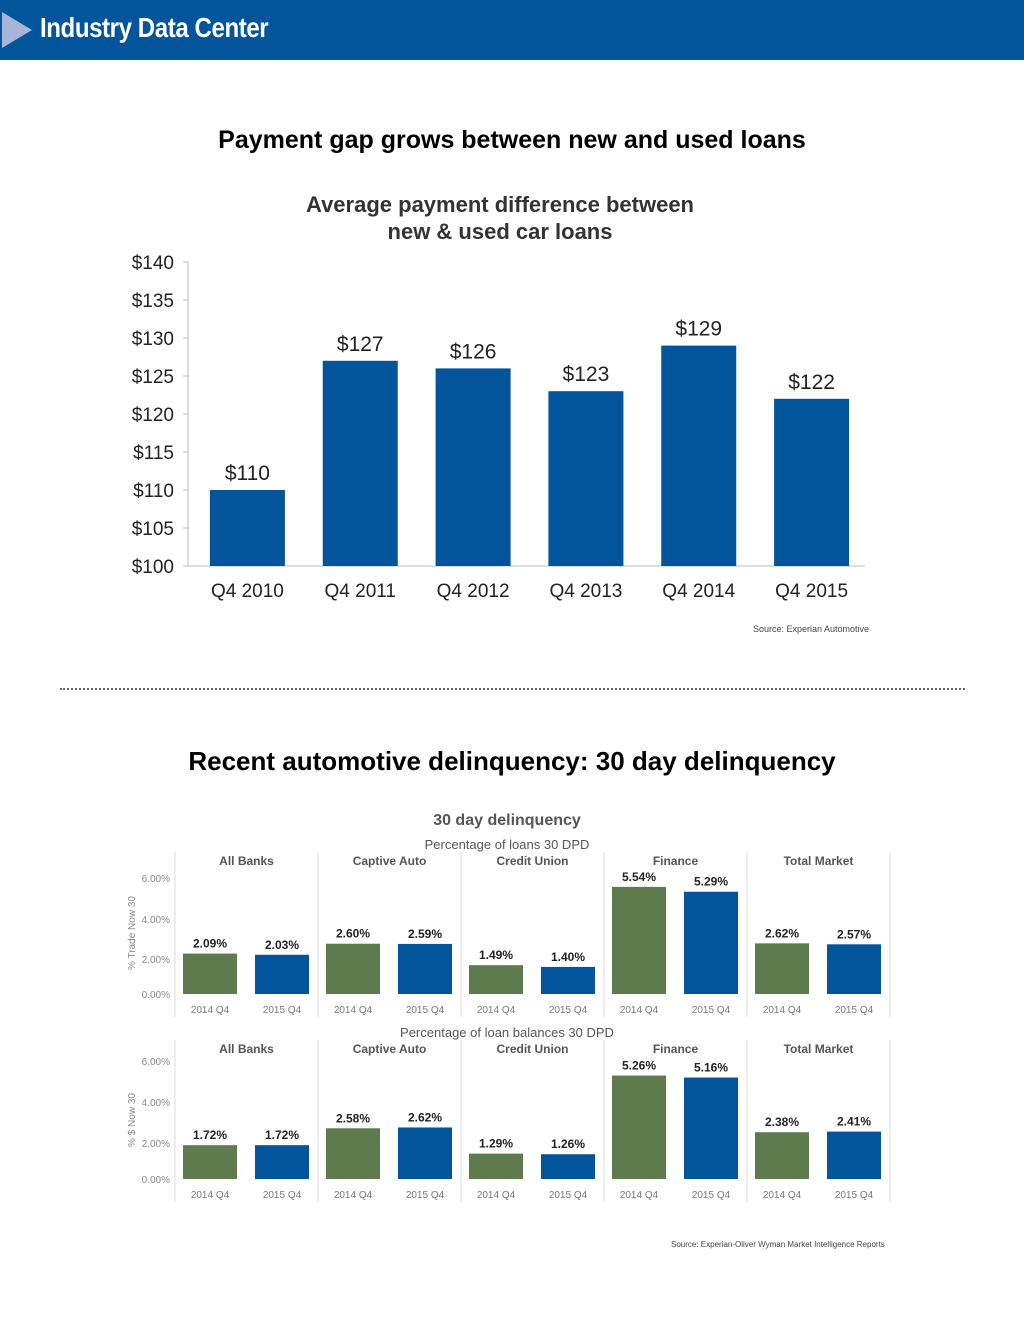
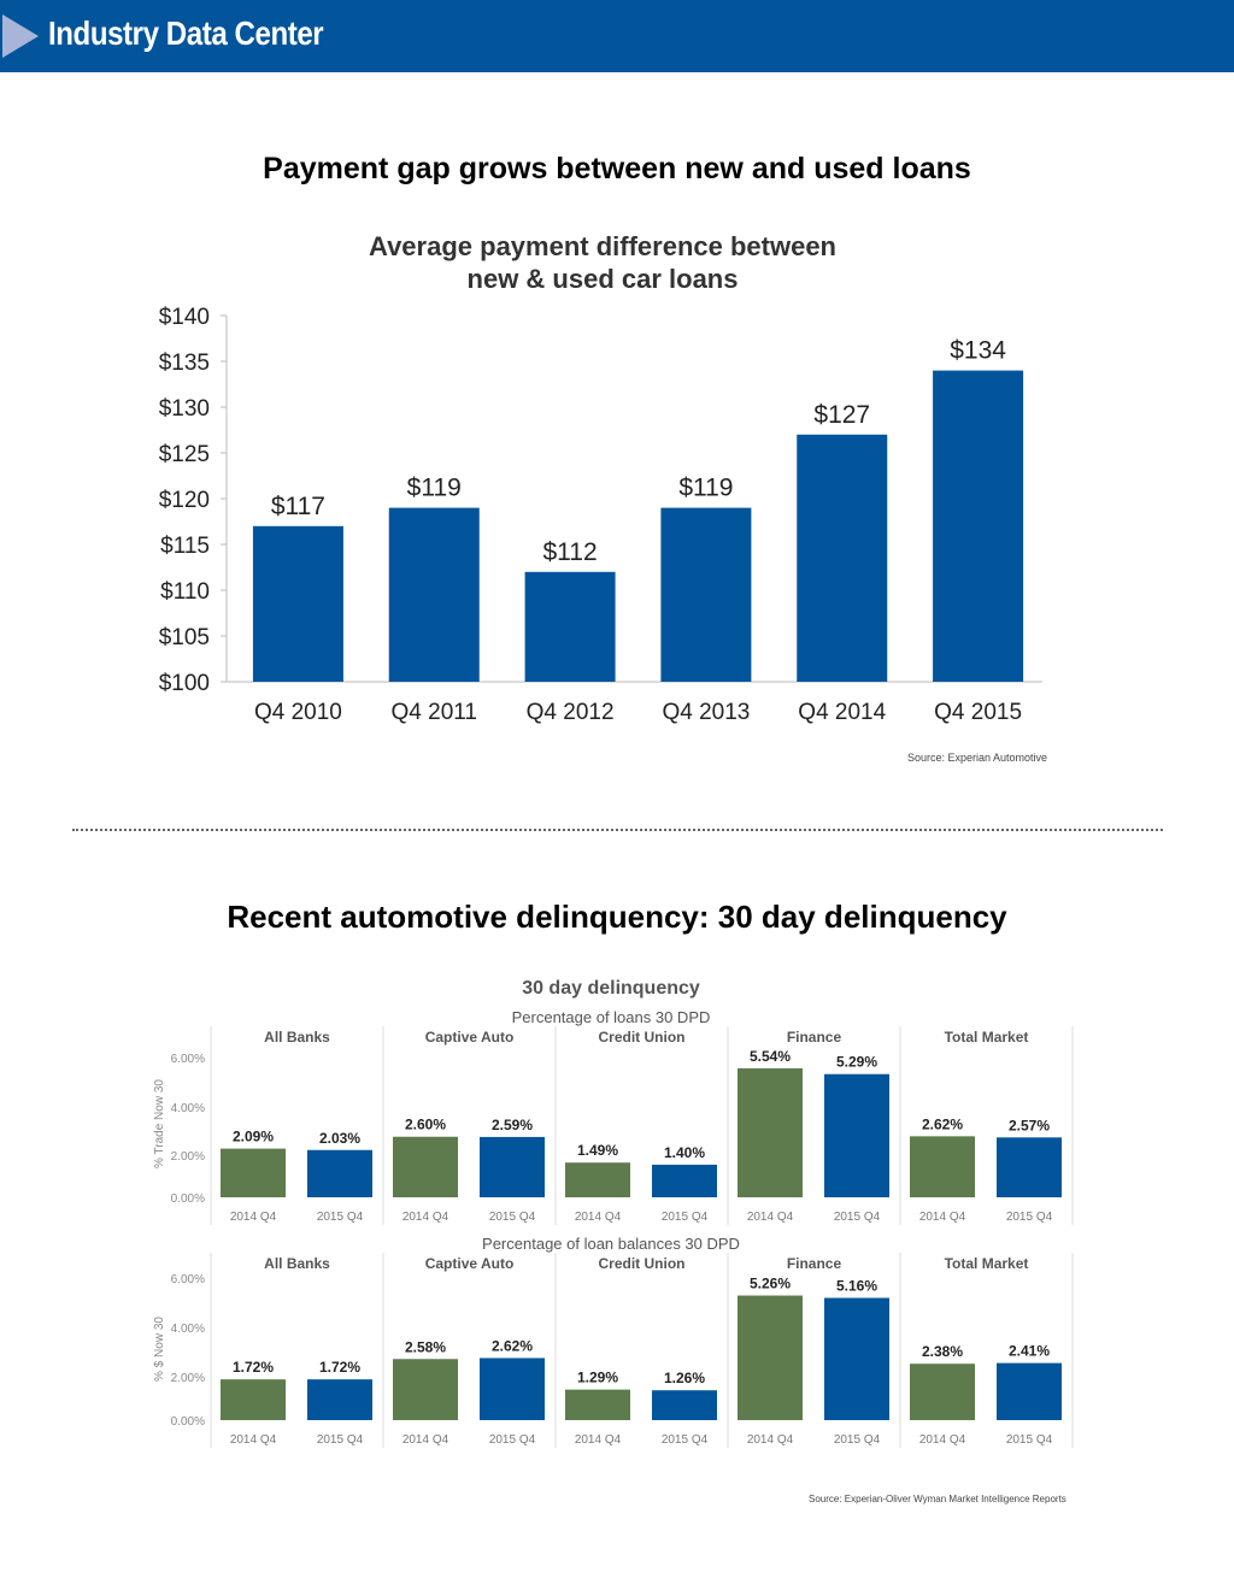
Average payment difference between new & used car loans/Q4 2010: $110 -> $117
Average payment difference between new & used car loans/Q4 2011: $127 -> $119
Average payment difference between new & used car loans/Q4 2012: $126 -> $112
Average payment difference between new & used car loans/Q4 2013: $123 -> $119
Average payment difference between new & used car loans/Q4 2014: $129 -> $127
Average payment difference between new & used car loans/Q4 2015: $122 -> $134
